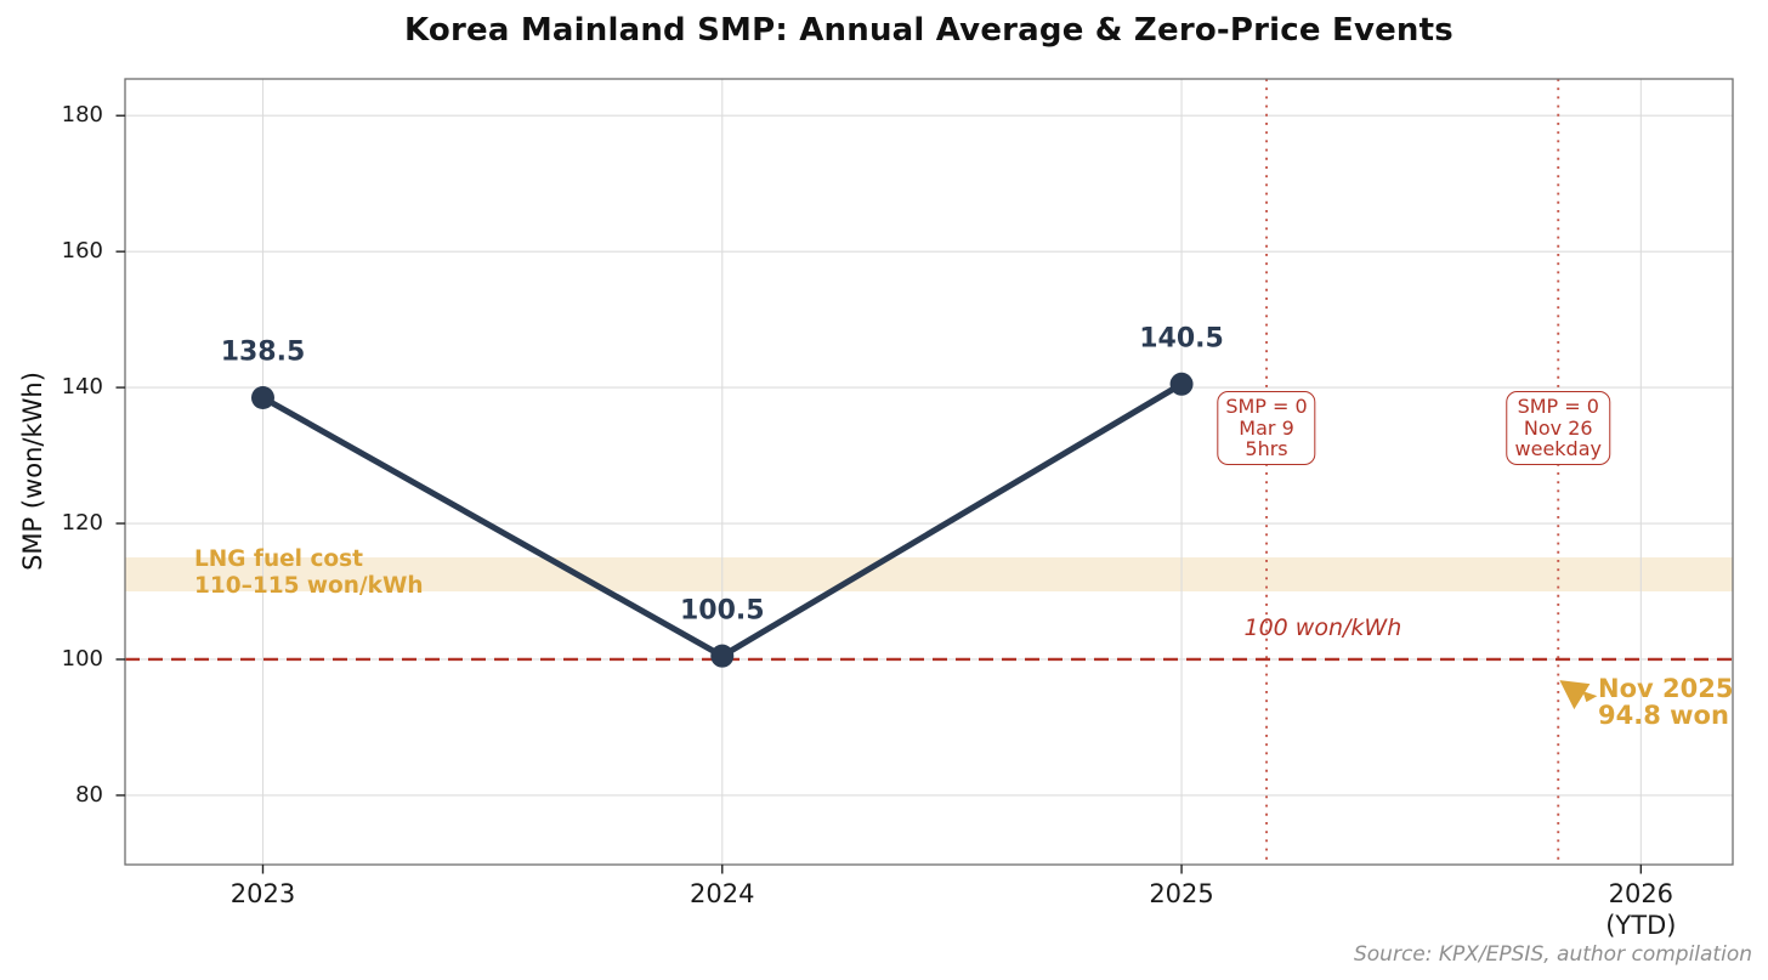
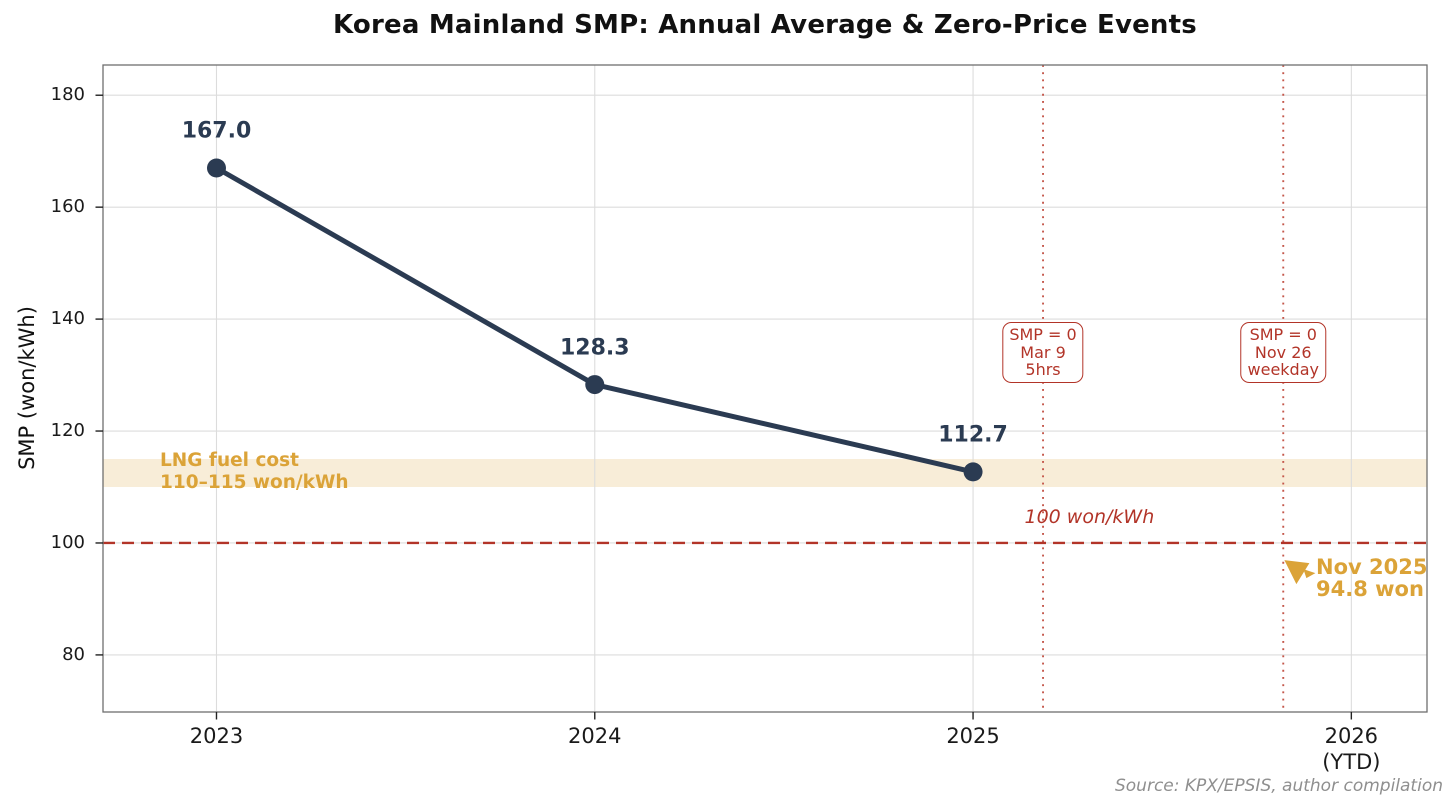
2023: 138.5 -> 167.0
2024: 100.5 -> 128.3
2025: 140.5 -> 112.7
